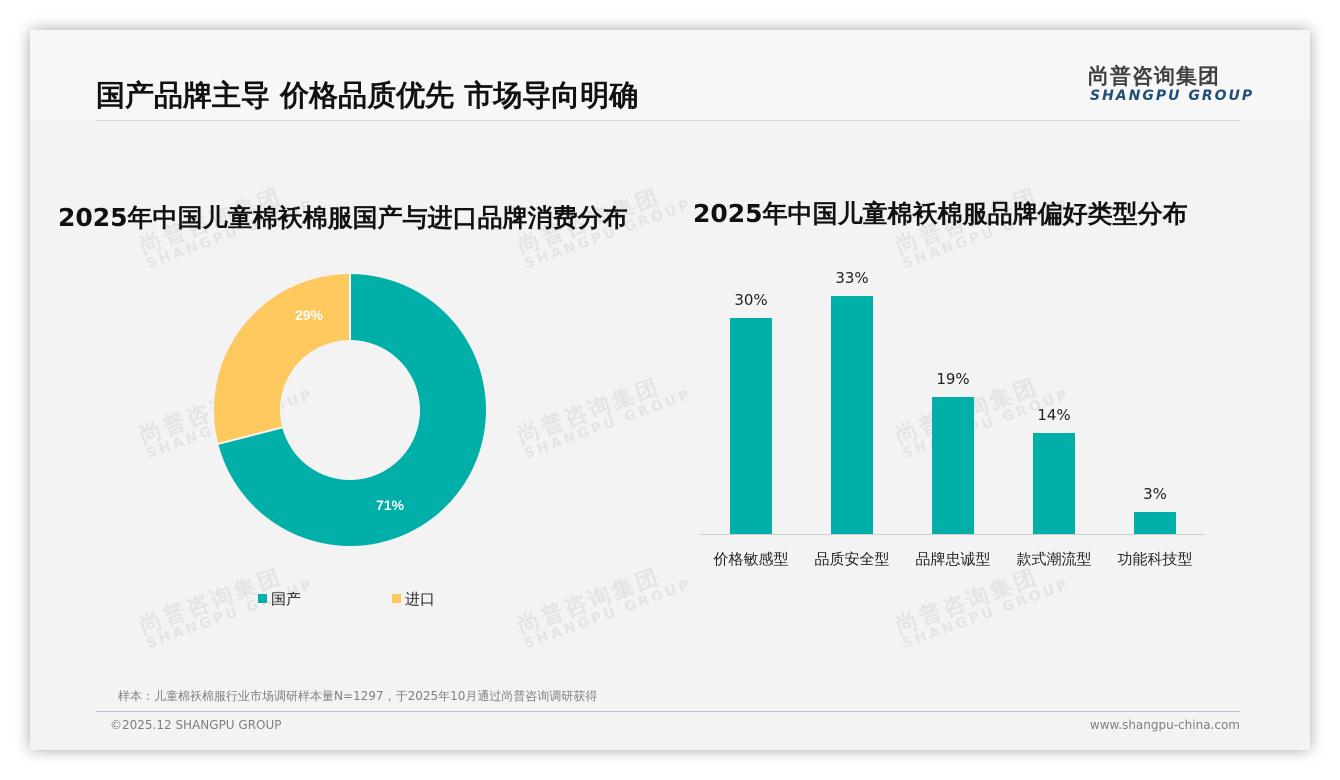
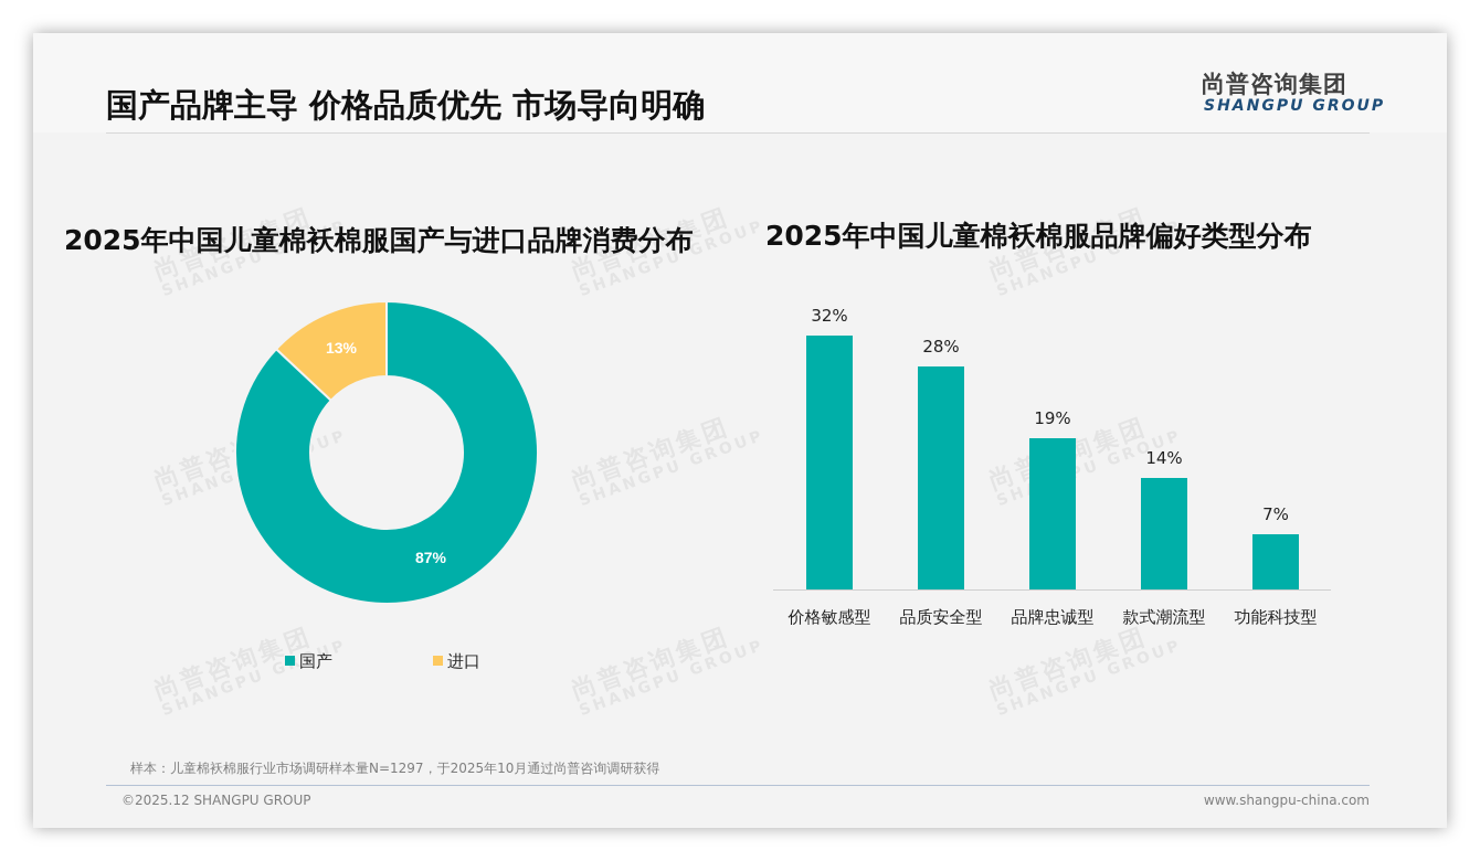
2025年中国儿童棉袄棉服国产与进口品牌消费分布/国产: 71% -> 87%
2025年中国儿童棉袄棉服国产与进口品牌消费分布/进口: 29% -> 13%
2025年中国儿童棉袄棉服品牌偏好类型分布/价格敏感型: 30% -> 32%
2025年中国儿童棉袄棉服品牌偏好类型分布/品质安全型: 33% -> 28%
2025年中国儿童棉袄棉服品牌偏好类型分布/功能科技型: 3% -> 7%
